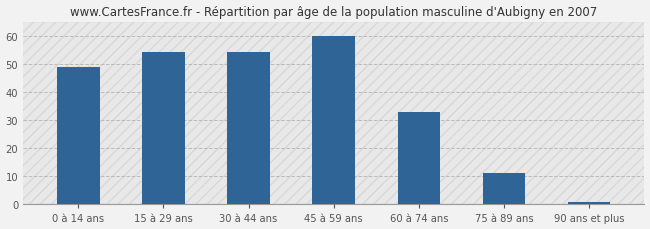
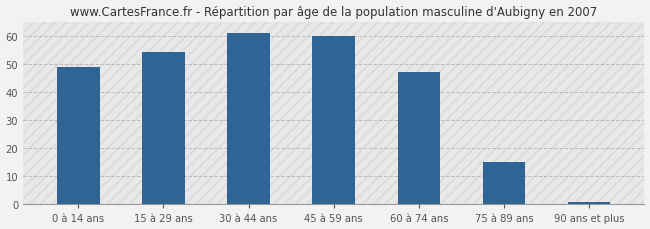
30 à 44 ans: 54 -> 61
60 à 74 ans: 33 -> 47
75 à 89 ans: 11 -> 15
